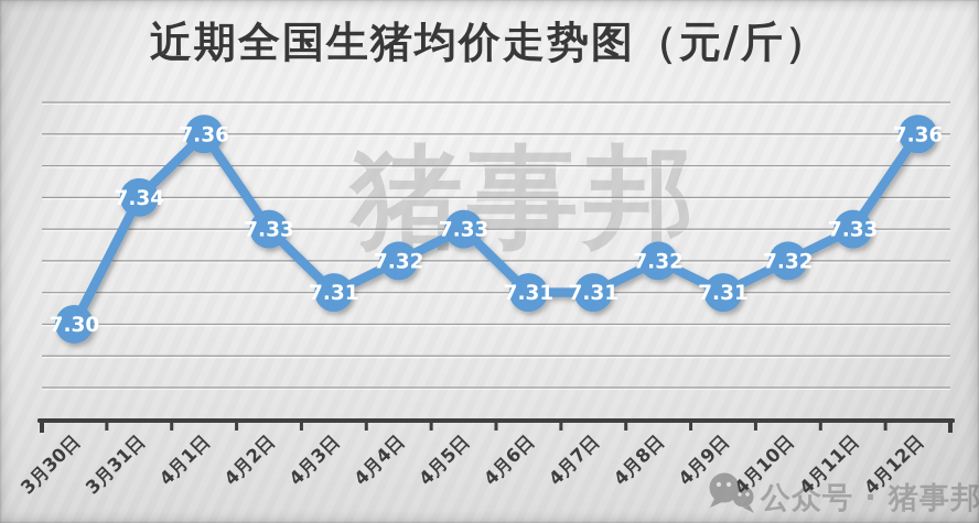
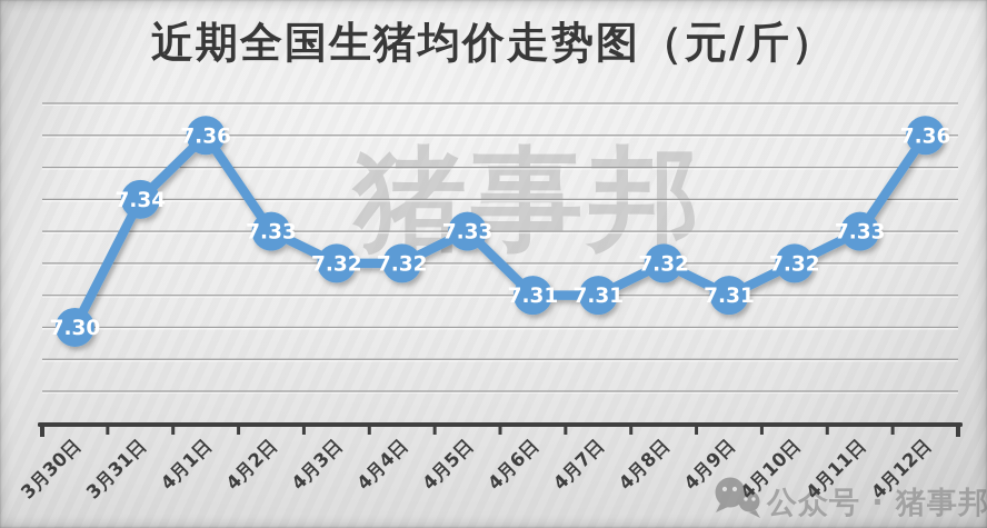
4月3日: 7.31 -> 7.32
